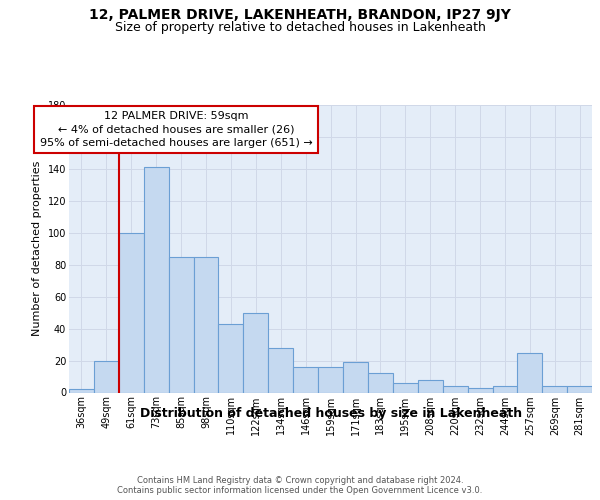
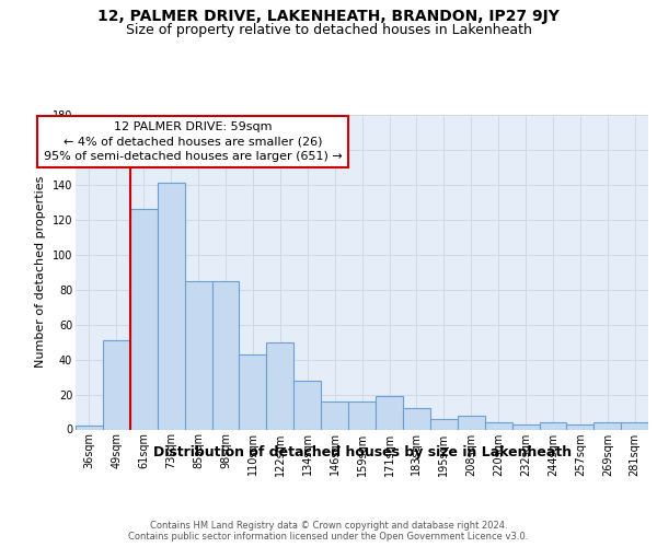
49sqm: 20 -> 51
61sqm: 100 -> 126
257sqm: 25 -> 3
